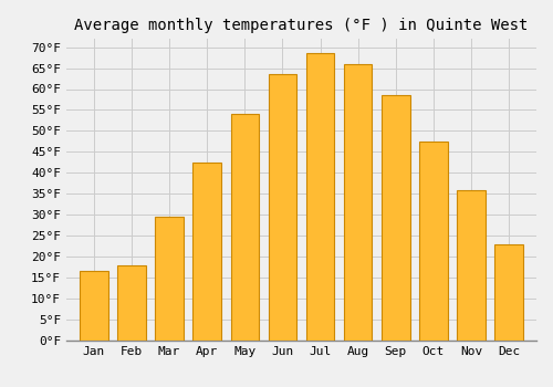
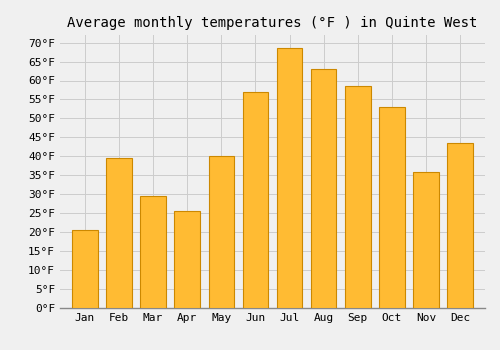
Jan: 16.5°F -> 20.5°F
Feb: 18.0°F -> 39.5°F
Apr: 42.5°F -> 25.5°F
May: 54.0°F -> 40.0°F
Jun: 63.5°F -> 57.0°F
Aug: 66.0°F -> 63.0°F
Oct: 47.5°F -> 53.0°F
Dec: 23.0°F -> 43.5°F
